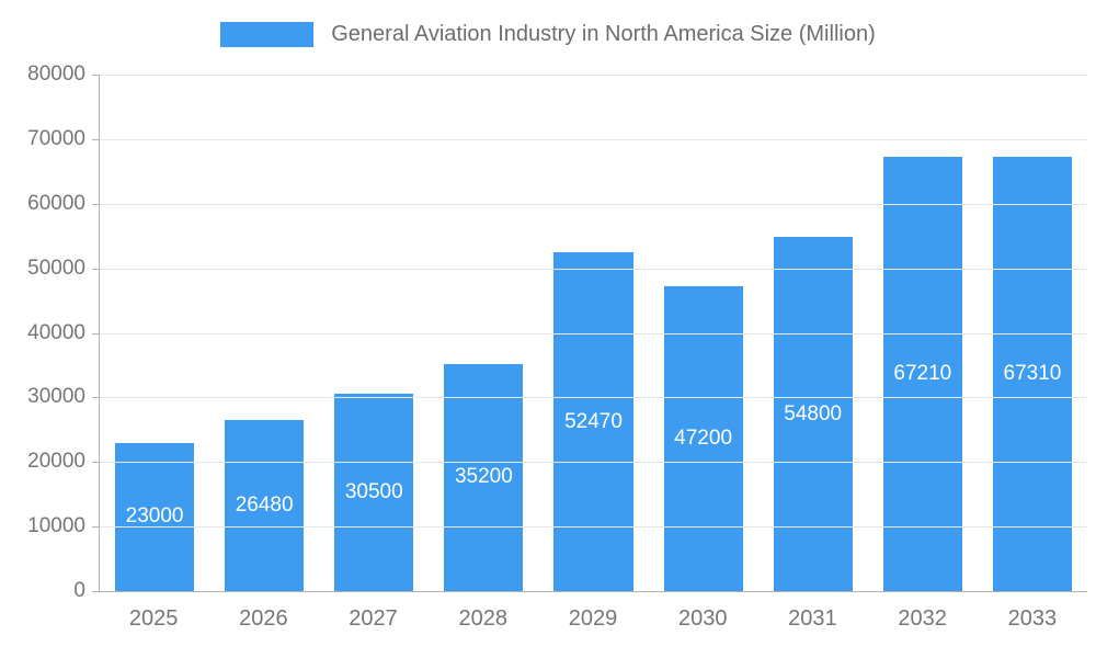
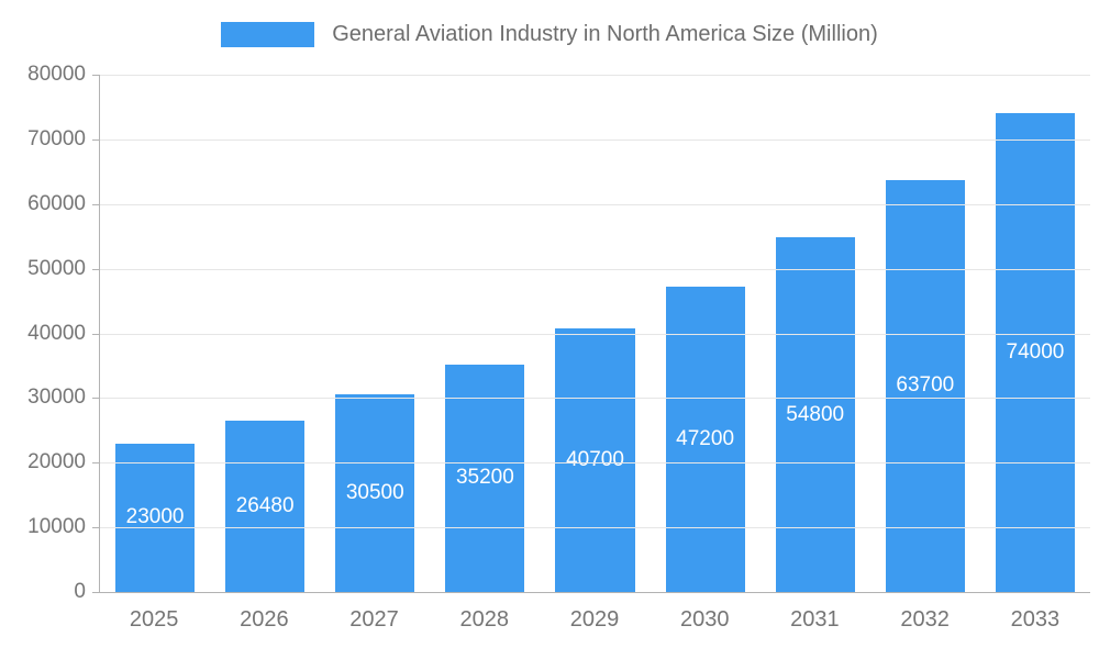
2029: 52470 -> 40700
2032: 67210 -> 63700
2033: 67310 -> 74000
